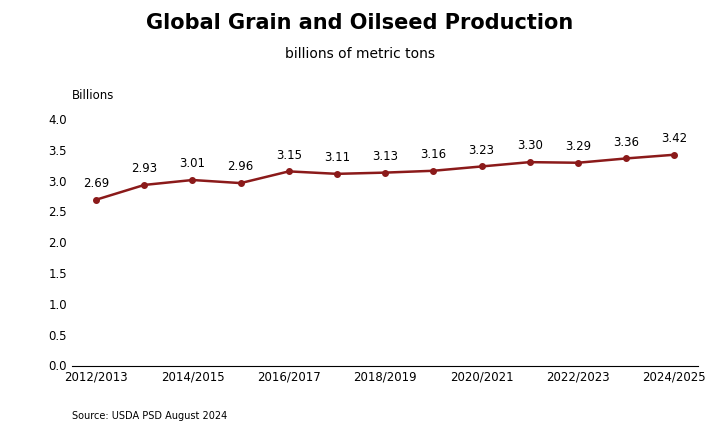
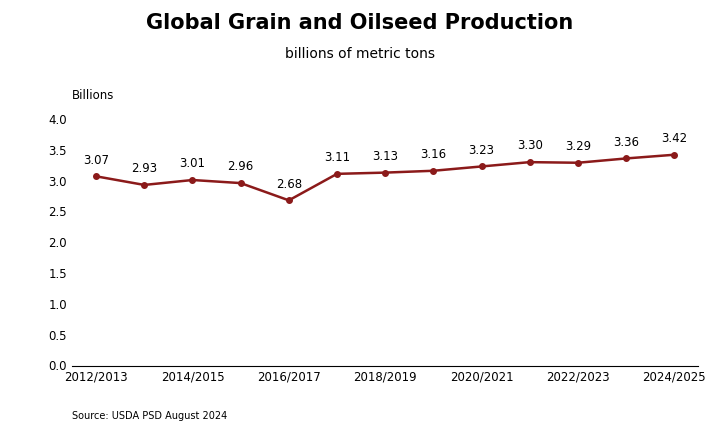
2012/2013: 2.69 -> 3.07
2016/2017: 3.15 -> 2.68
